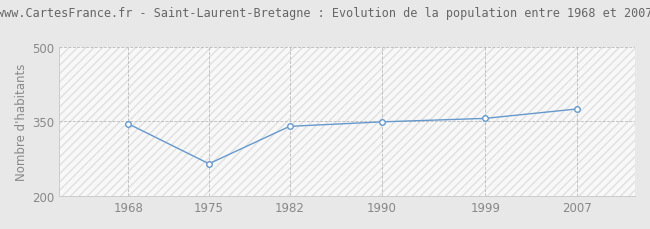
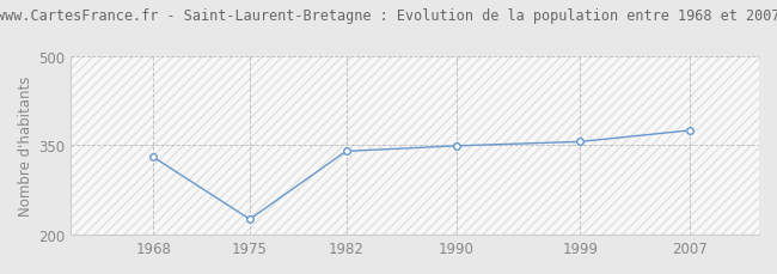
1968: 345 -> 330
1975: 265 -> 226
